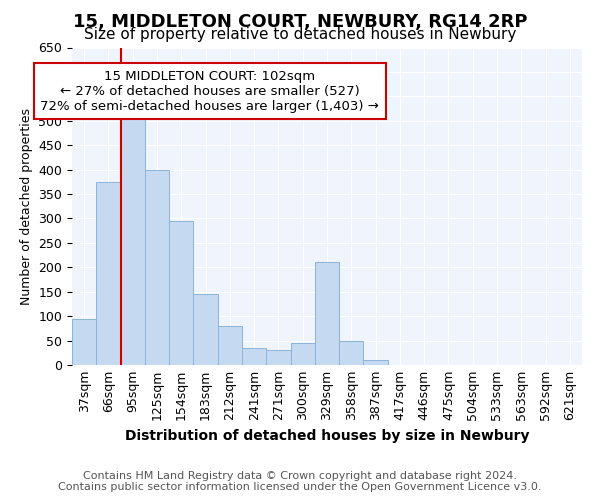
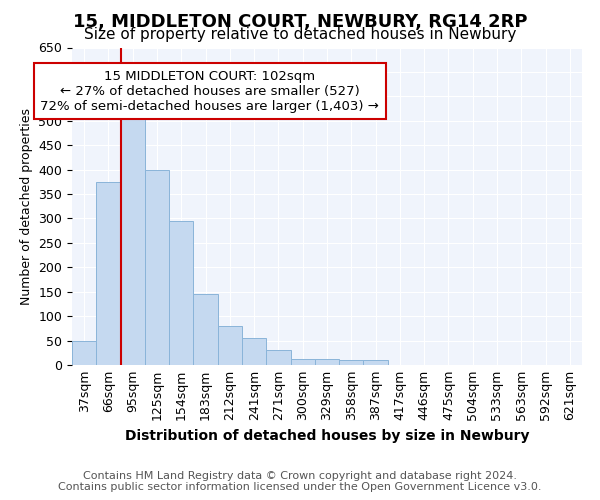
37sqm: 95 -> 50
241sqm: 35 -> 55
300sqm: 45 -> 12
329sqm: 210 -> 12
358sqm: 50 -> 10
